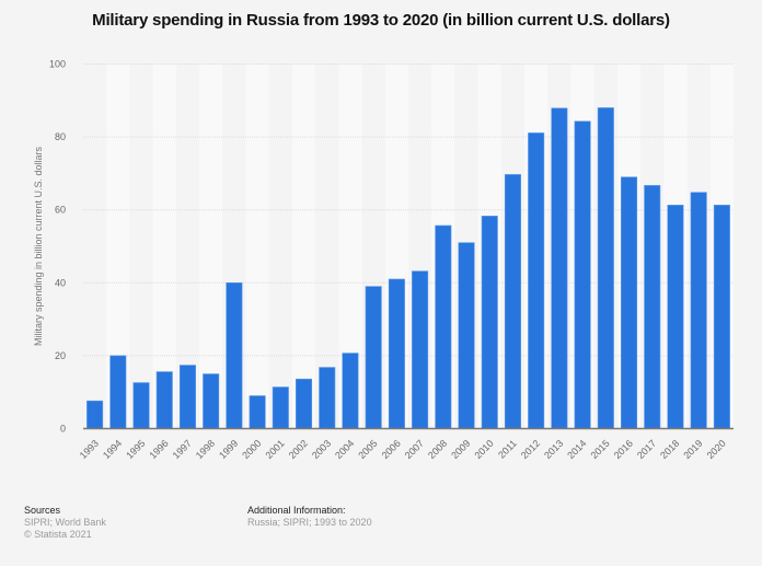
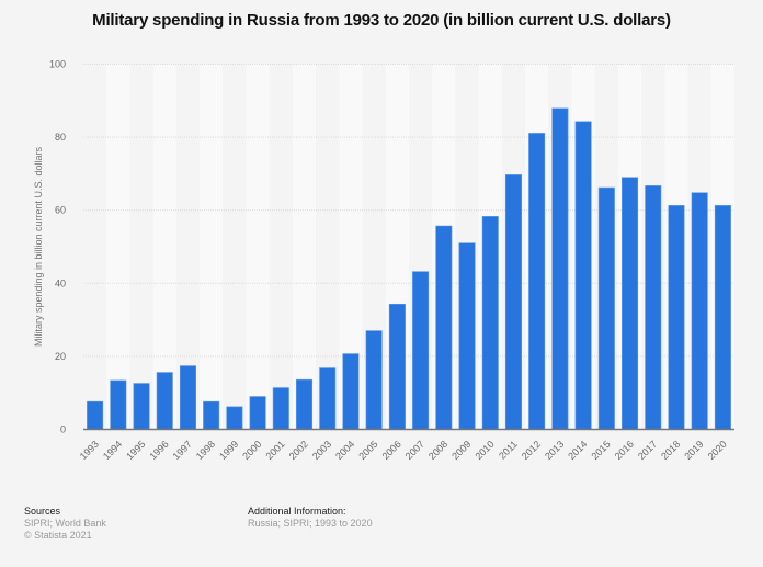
1994: 20 -> 13
1998: 15 -> 8
1999: 40 -> 6
2005: 39 -> 27
2006: 41 -> 34
2015: 88 -> 66
